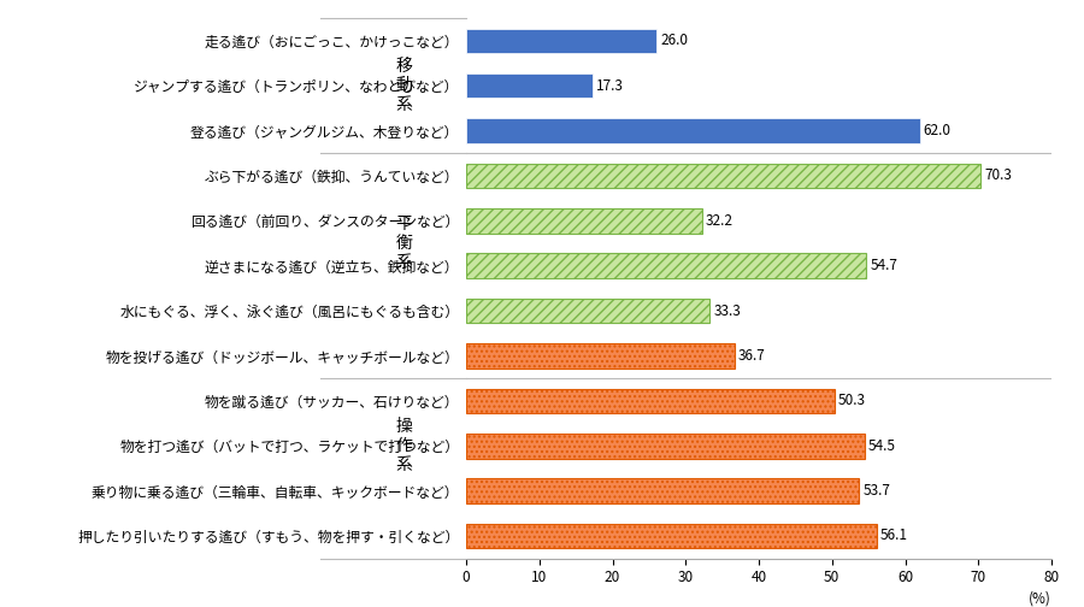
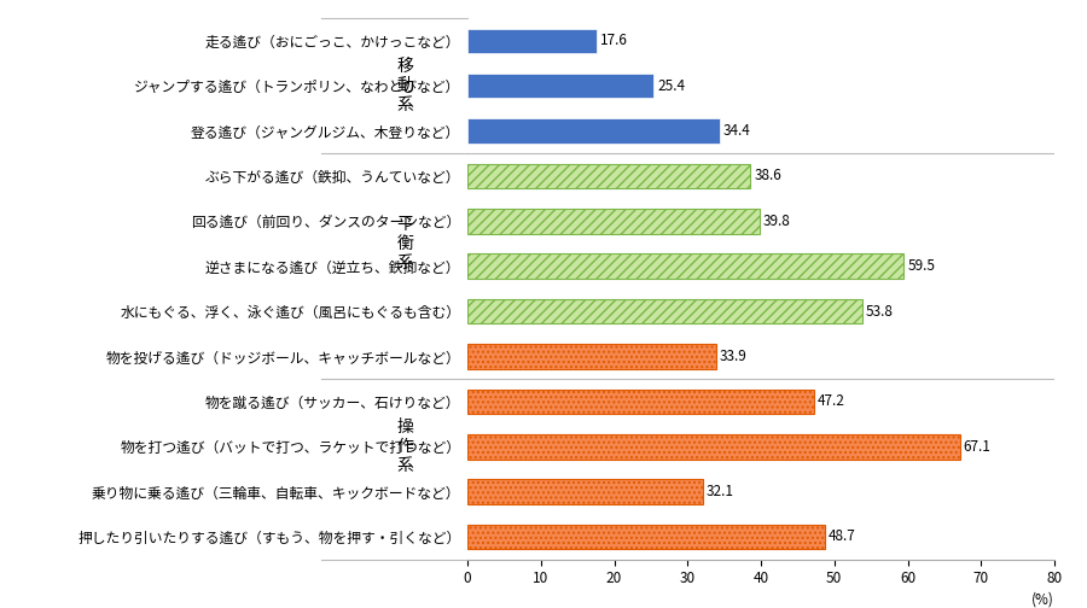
走る遙び（おにごっこ、かけっこなど）: 26.0 -> 17.6
ジャンプする遙び（トランポリン、なわとびなど）: 17.3 -> 25.4
登る遙び（ジャングルジム、木登りなど）: 62.0 -> 34.4
ぶら下がる遙び（鉄抑、うんていなど）: 70.3 -> 38.6
回る遙び（前回り、ダンスのターンなど）: 32.2 -> 39.8
逆さまになる遙び（逆立ち、鉄抑など）: 54.7 -> 59.5
水にもぐる、浮く、泳ぐ遙び（風呂にもぐるも含む）: 33.3 -> 53.8
物を投げる遙び（ドッジボール、キャッチボールなど）: 36.7 -> 33.9
物を蹴る遙び（サッカー、石けりなど）: 50.3 -> 47.2
物を打つ遙び（バットで打つ、ラケットで打つなど）: 54.5 -> 67.1
乗り物に乗る遙び（三輪車、自転車、キックボードなど）: 53.7 -> 32.1
押したり引いたりする遙び（すもう、物を押す・引くなど）: 56.1 -> 48.7
